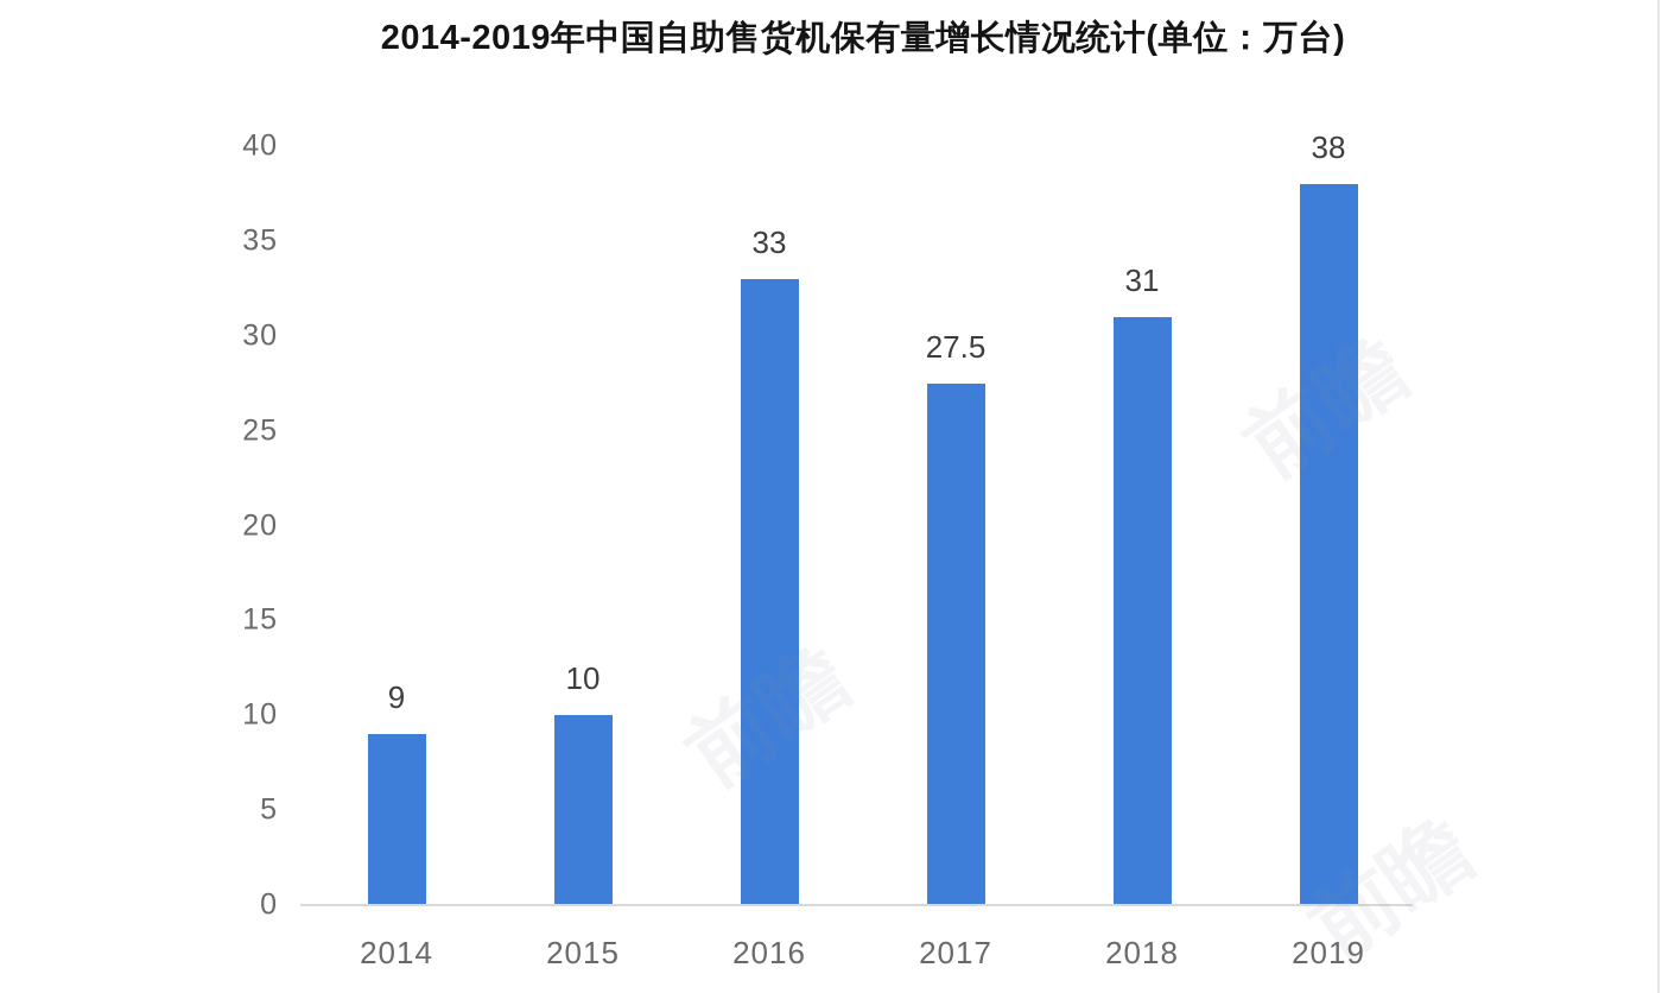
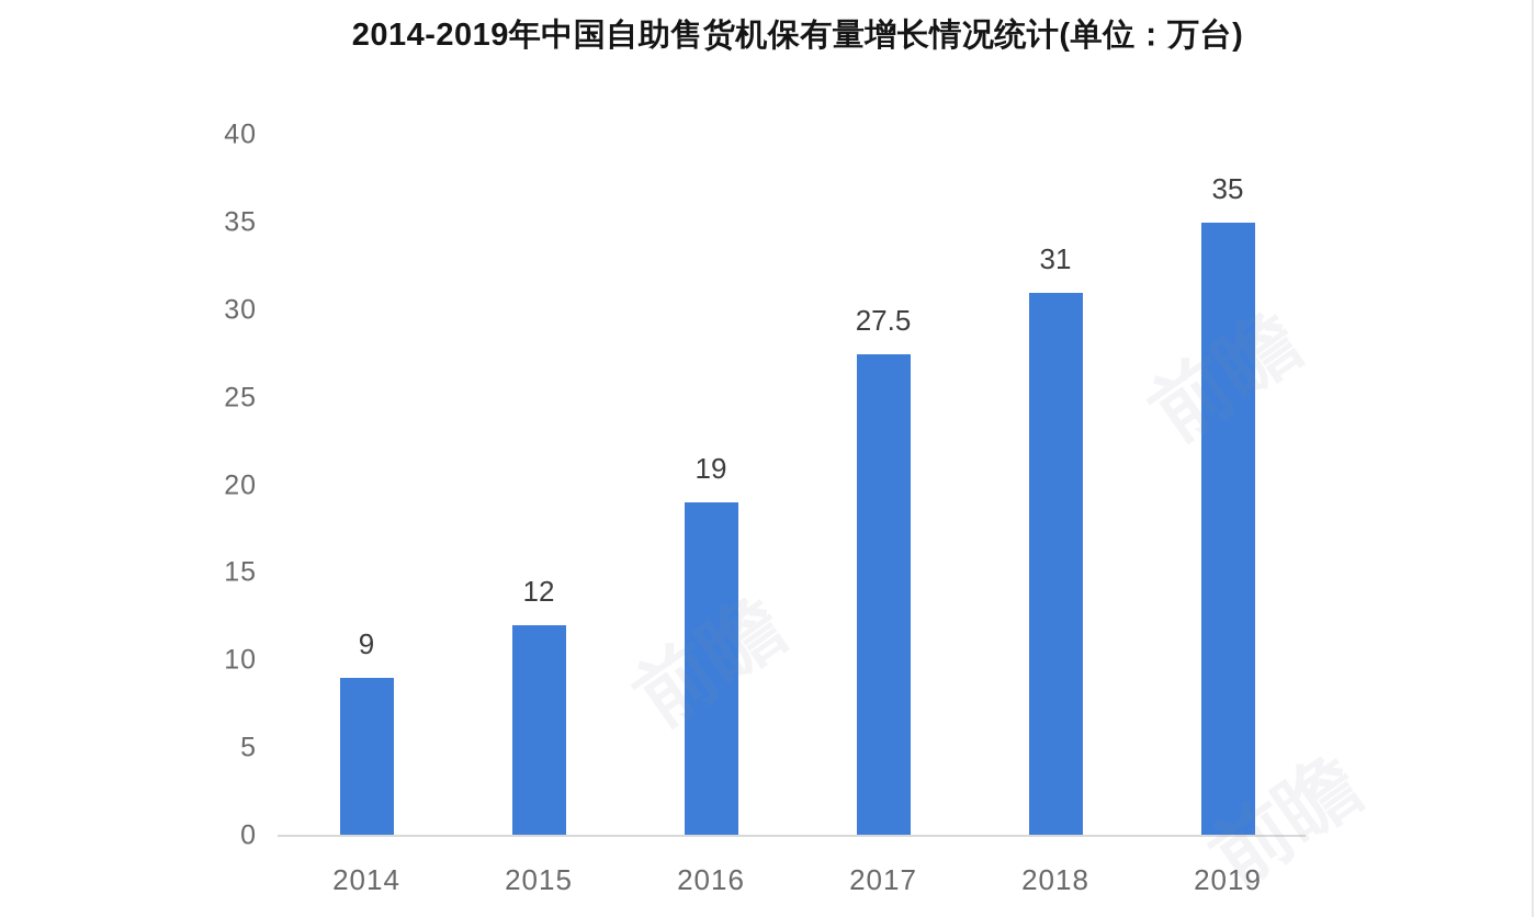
2015: 10 -> 12
2016: 33 -> 19
2019: 38 -> 35
